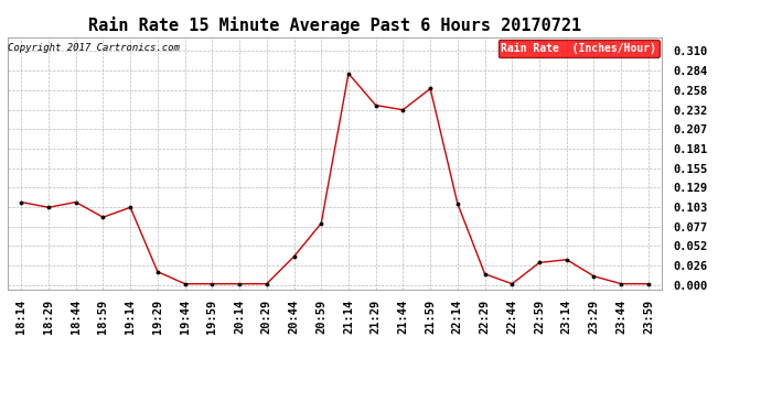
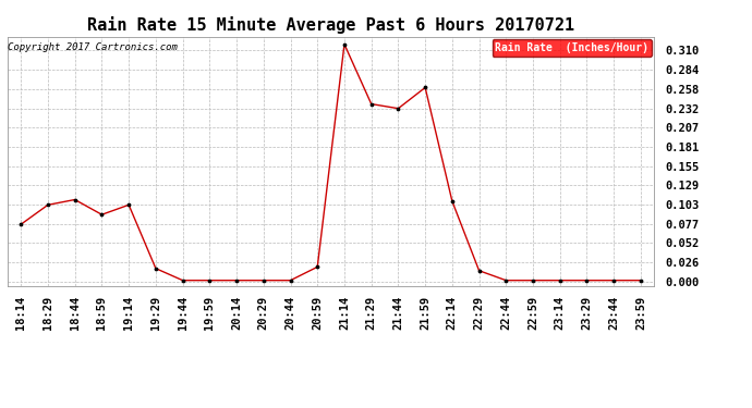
18:14: 0.110 -> 0.077
20:44: 0.038 -> 0.002
20:59: 0.082 -> 0.020
21:14: 0.280 -> 0.318
22:59: 0.030 -> 0.002
23:14: 0.034 -> 0.002
23:29: 0.012 -> 0.002
